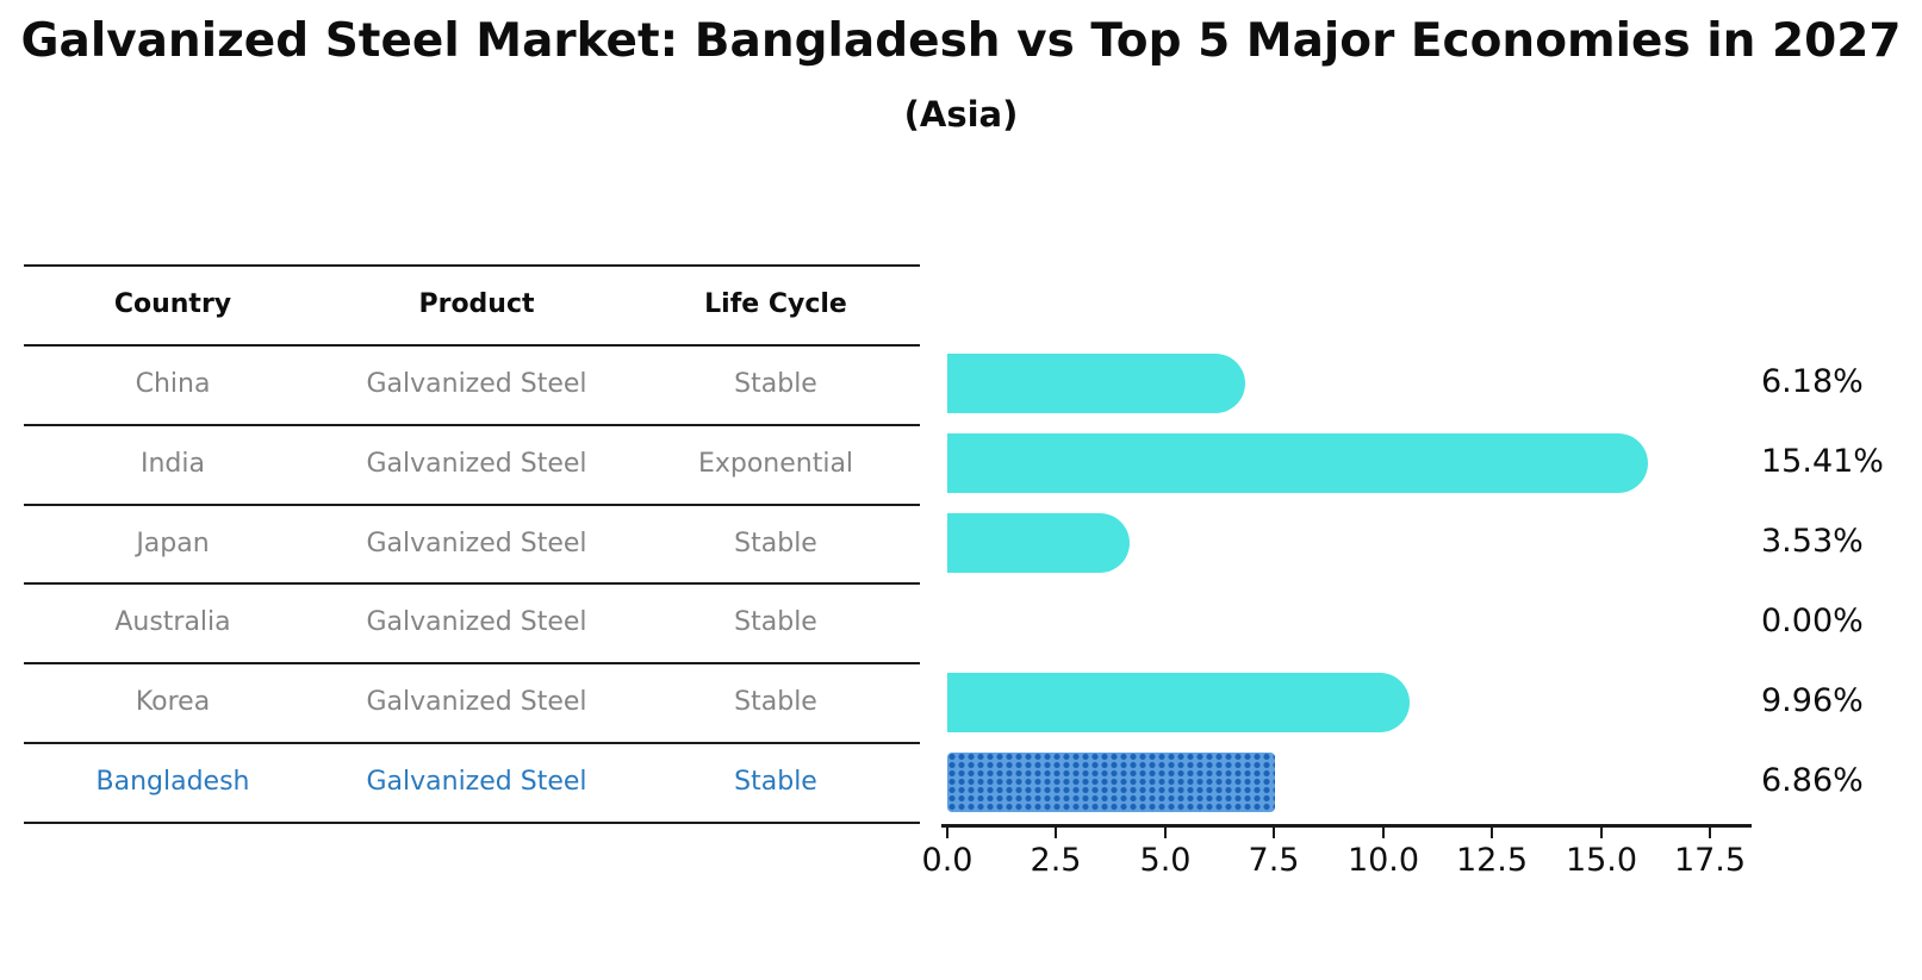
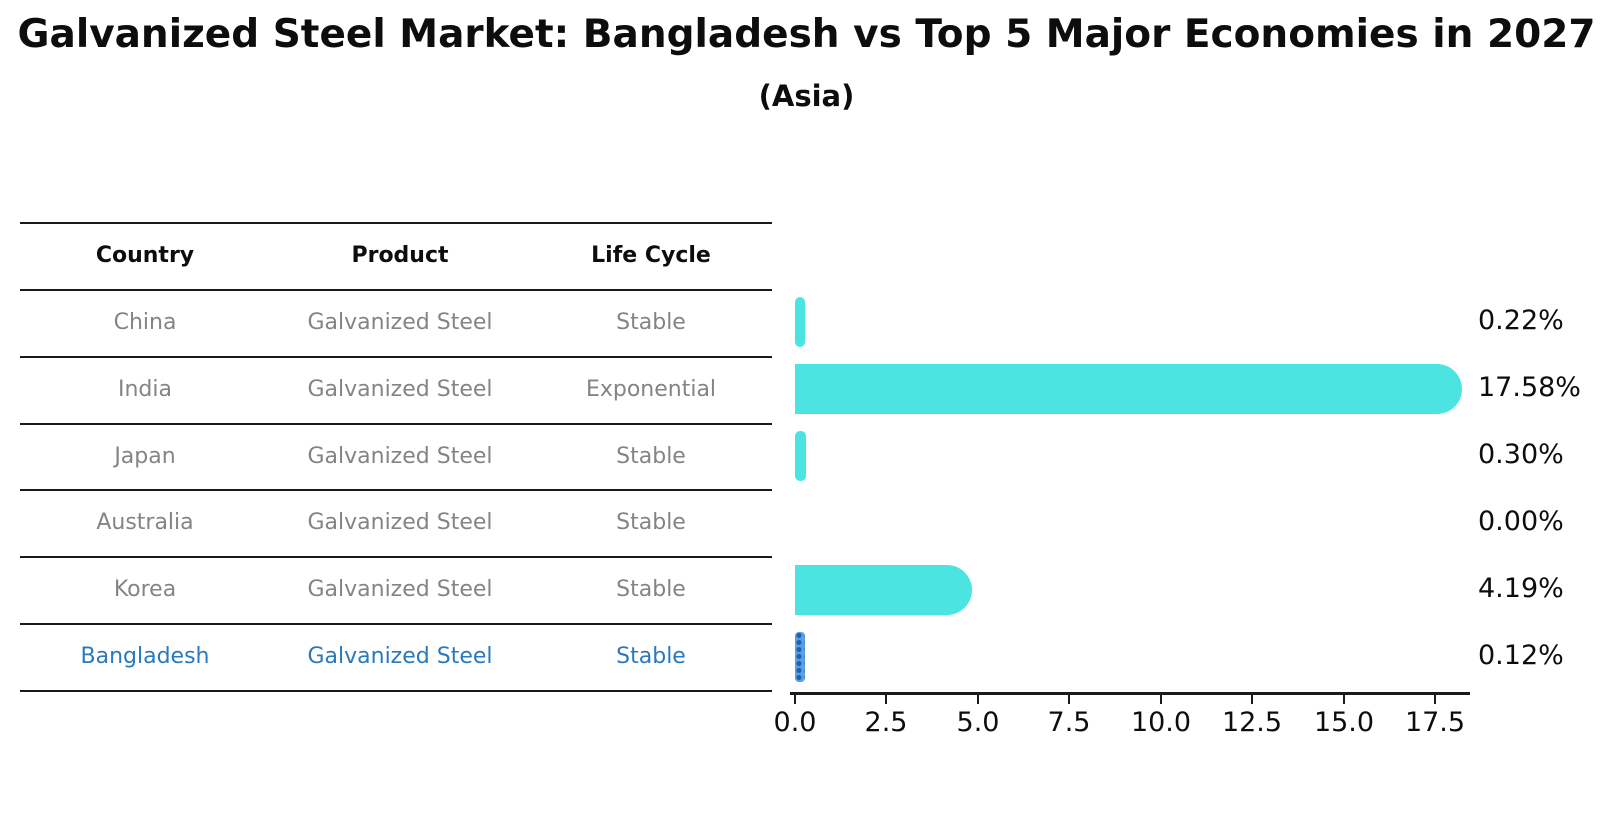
China: 6.18% -> 0.22%
India: 15.41% -> 17.58%
Japan: 3.53% -> 0.30%
Korea: 9.96% -> 4.19%
Bangladesh: 6.86% -> 0.12%
